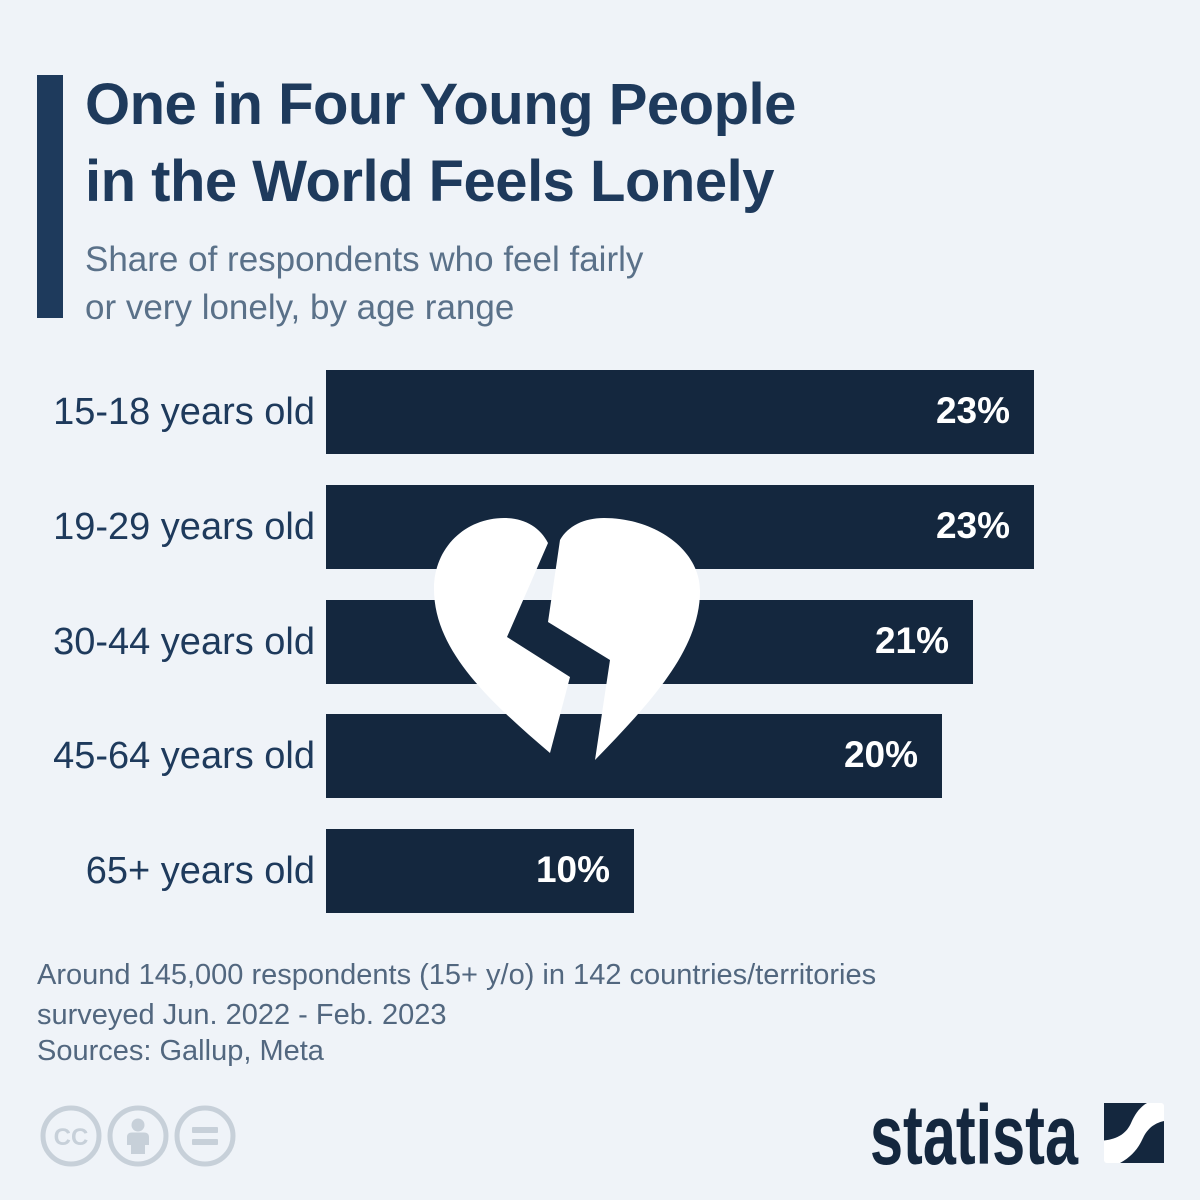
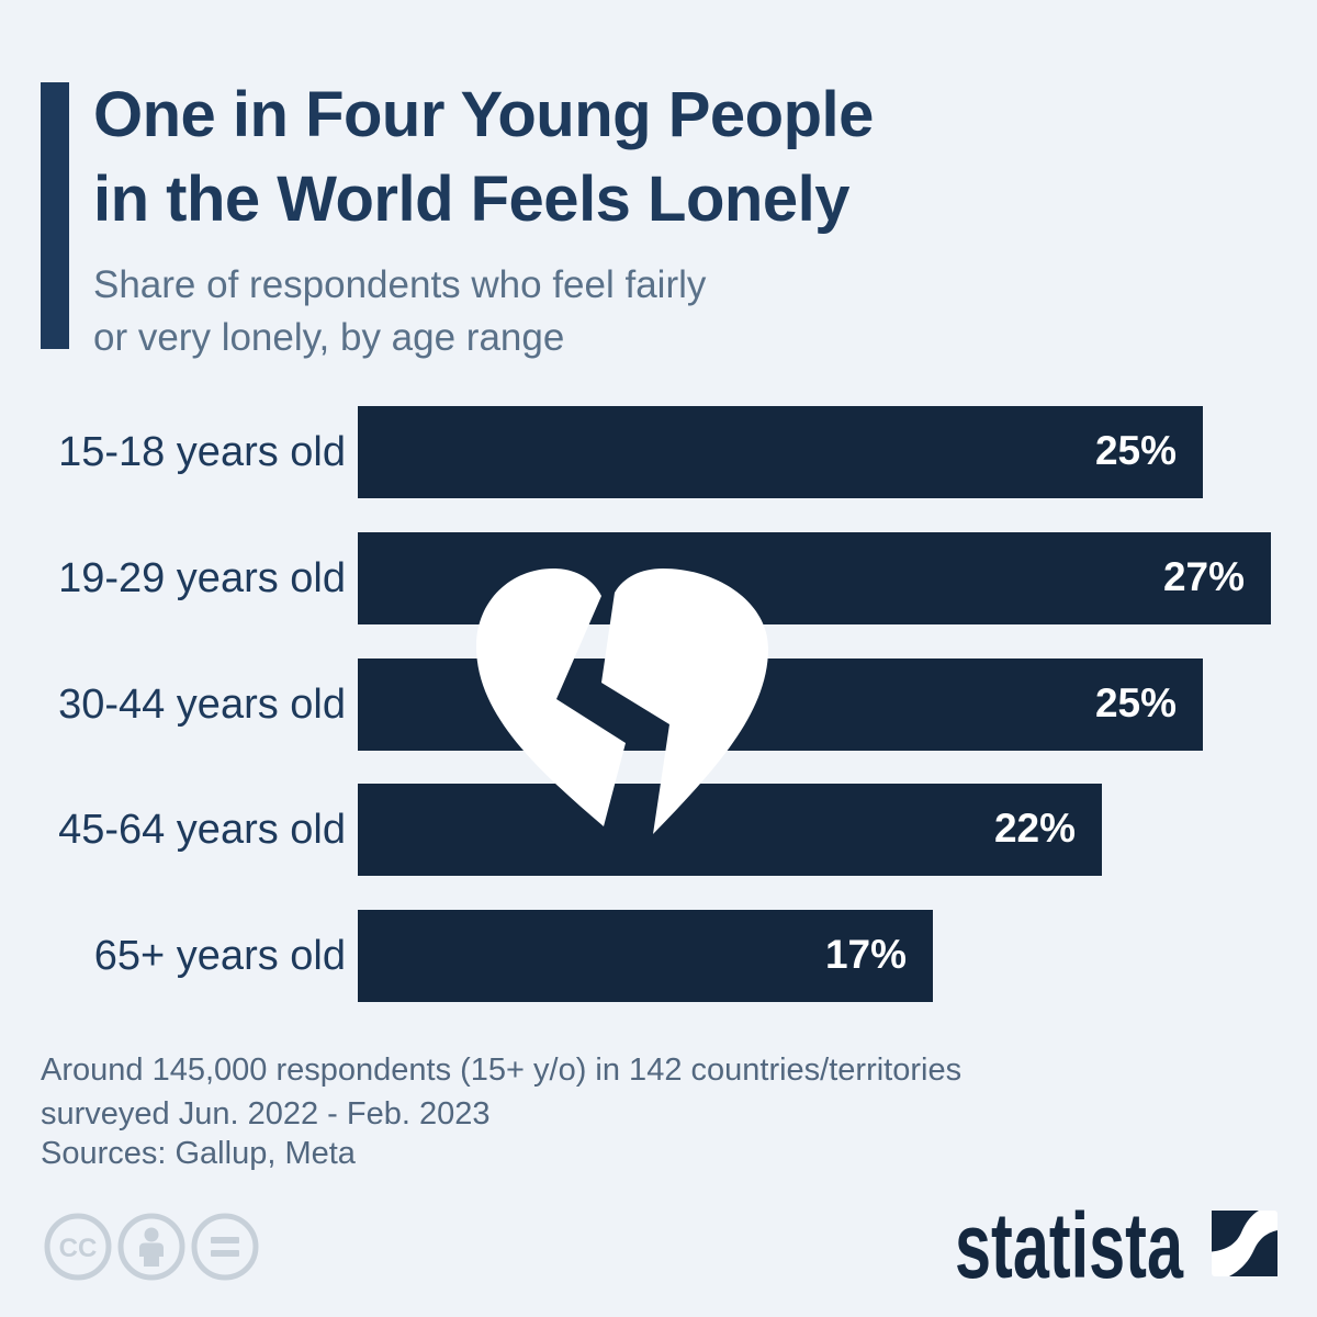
15-18 years old: 23% -> 25%
19-29 years old: 23% -> 27%
30-44 years old: 21% -> 25%
45-64 years old: 20% -> 22%
65+ years old: 10% -> 17%
